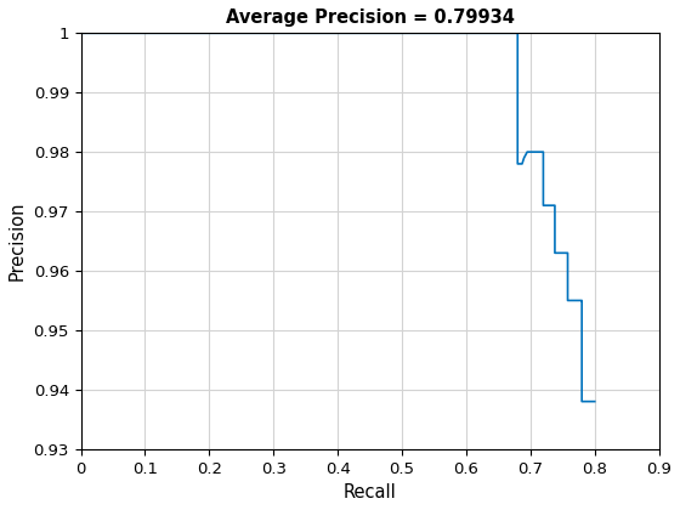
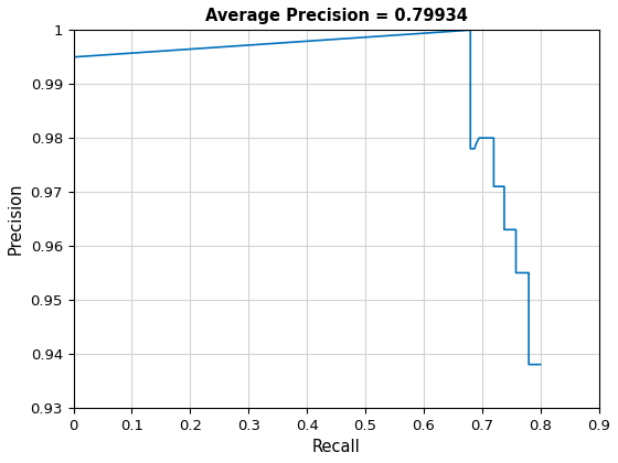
0: 1.000 -> 0.995
